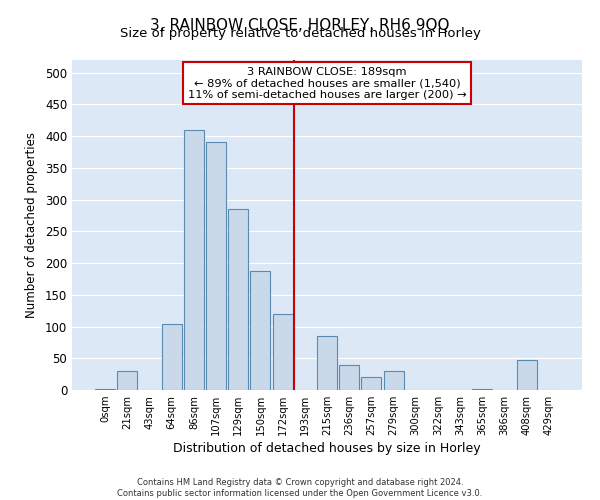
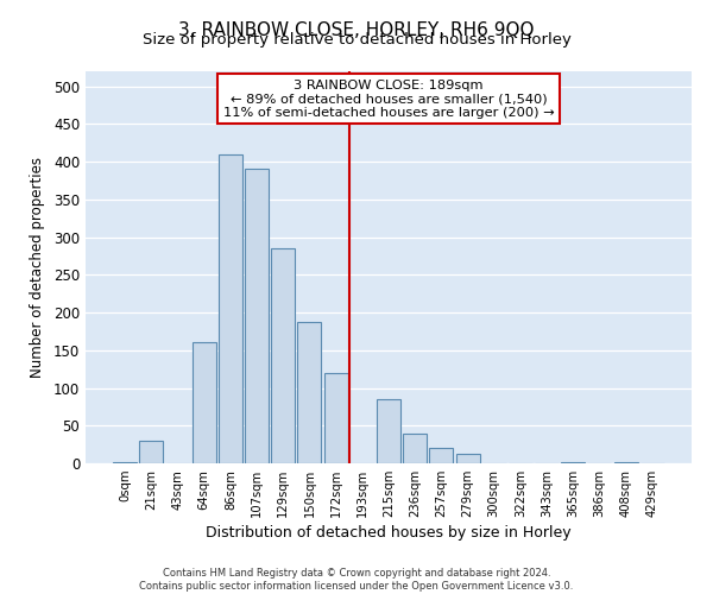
64sqm: 104 -> 160
279sqm: 30 -> 12
408sqm: 48 -> 2
